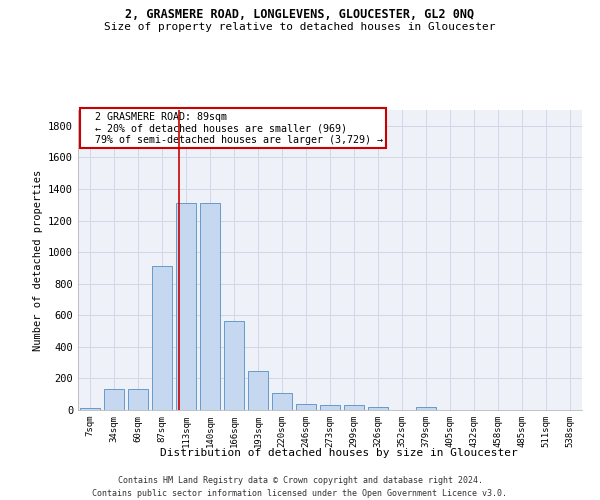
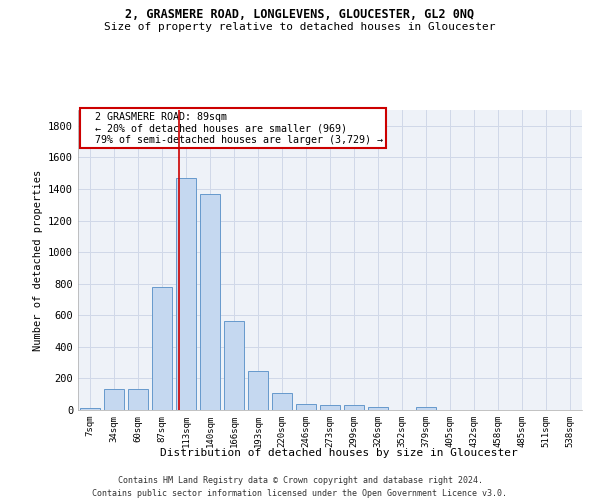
87sqm: 910 -> 780
113sqm: 1310 -> 1470
140sqm: 1310 -> 1370
